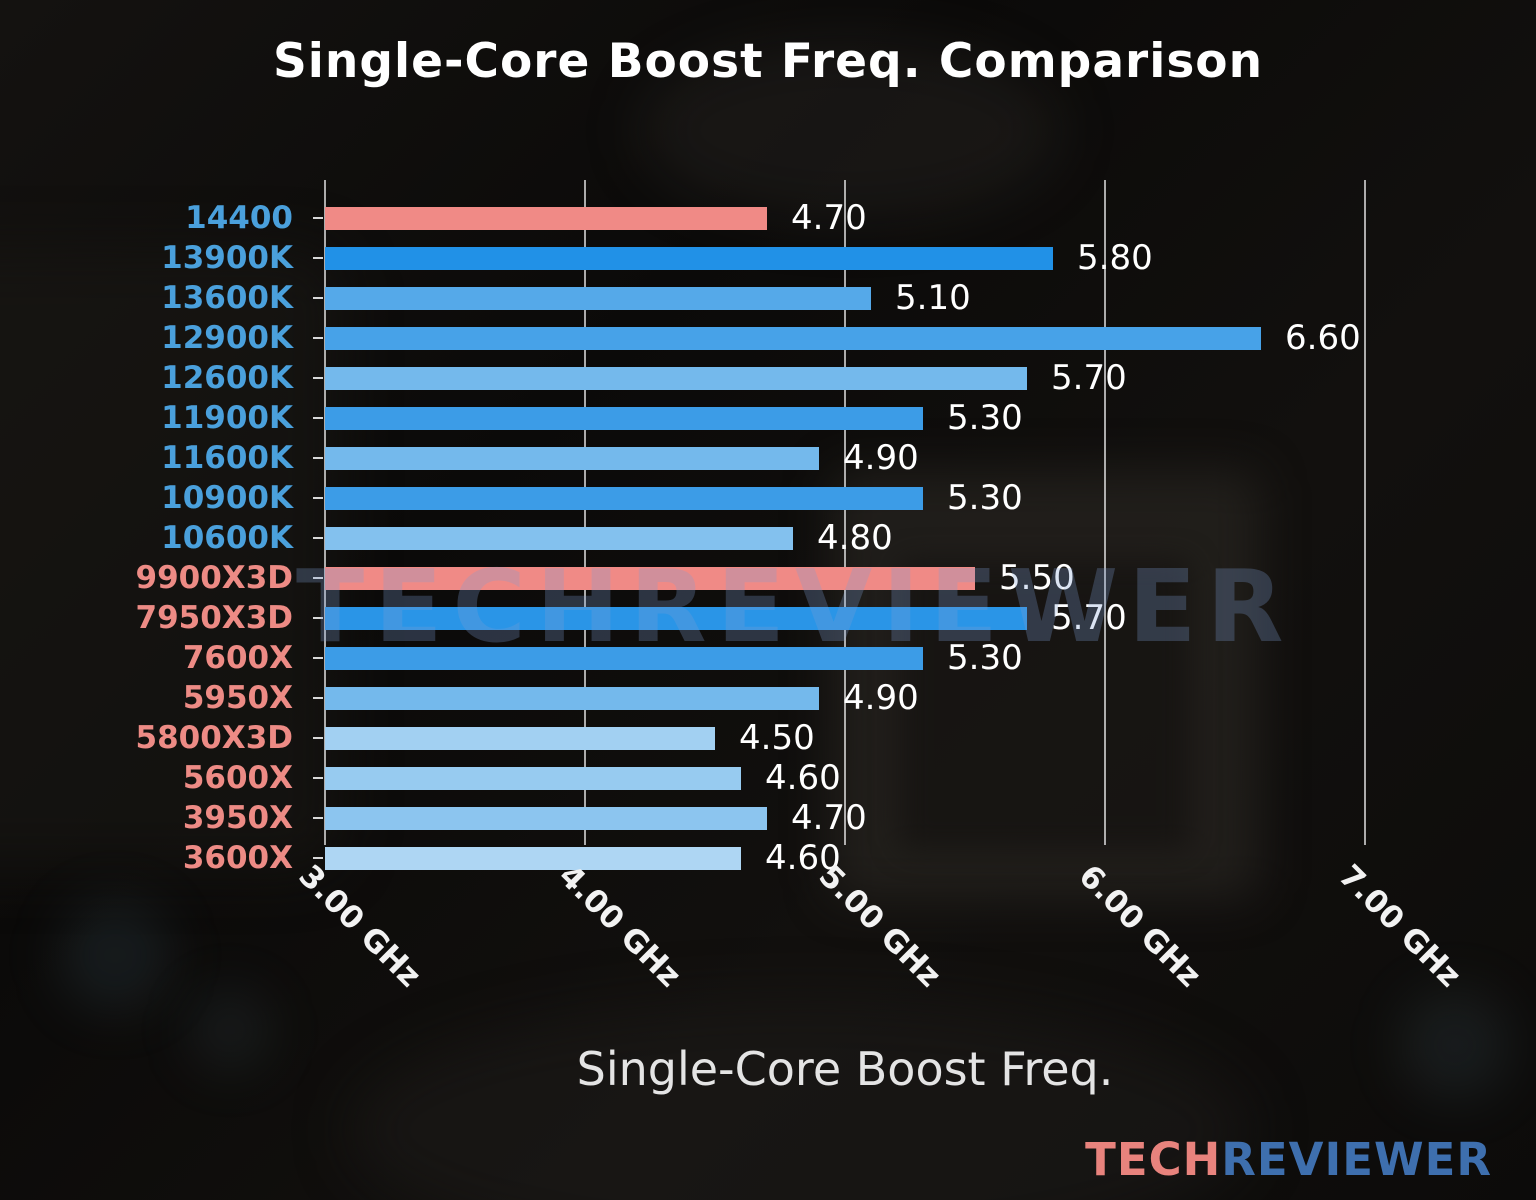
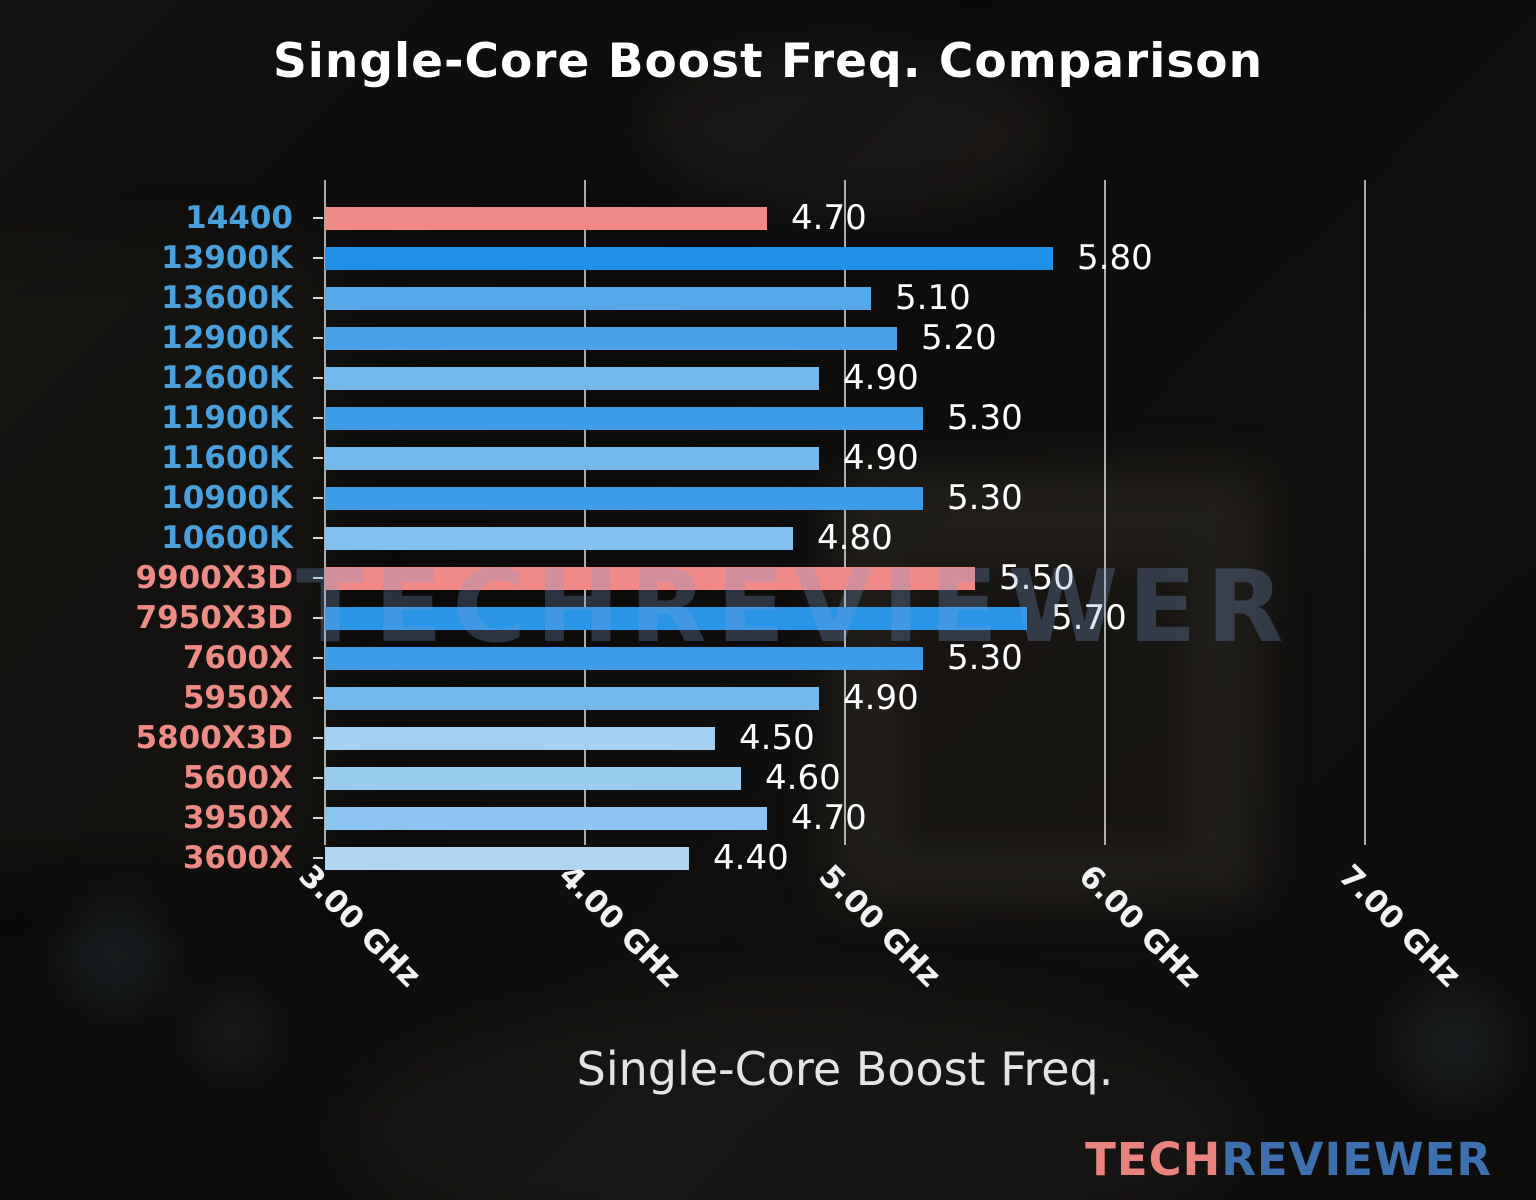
12900K: 6.60 -> 5.20
12600K: 5.70 -> 4.90
3600X: 4.60 -> 4.40
